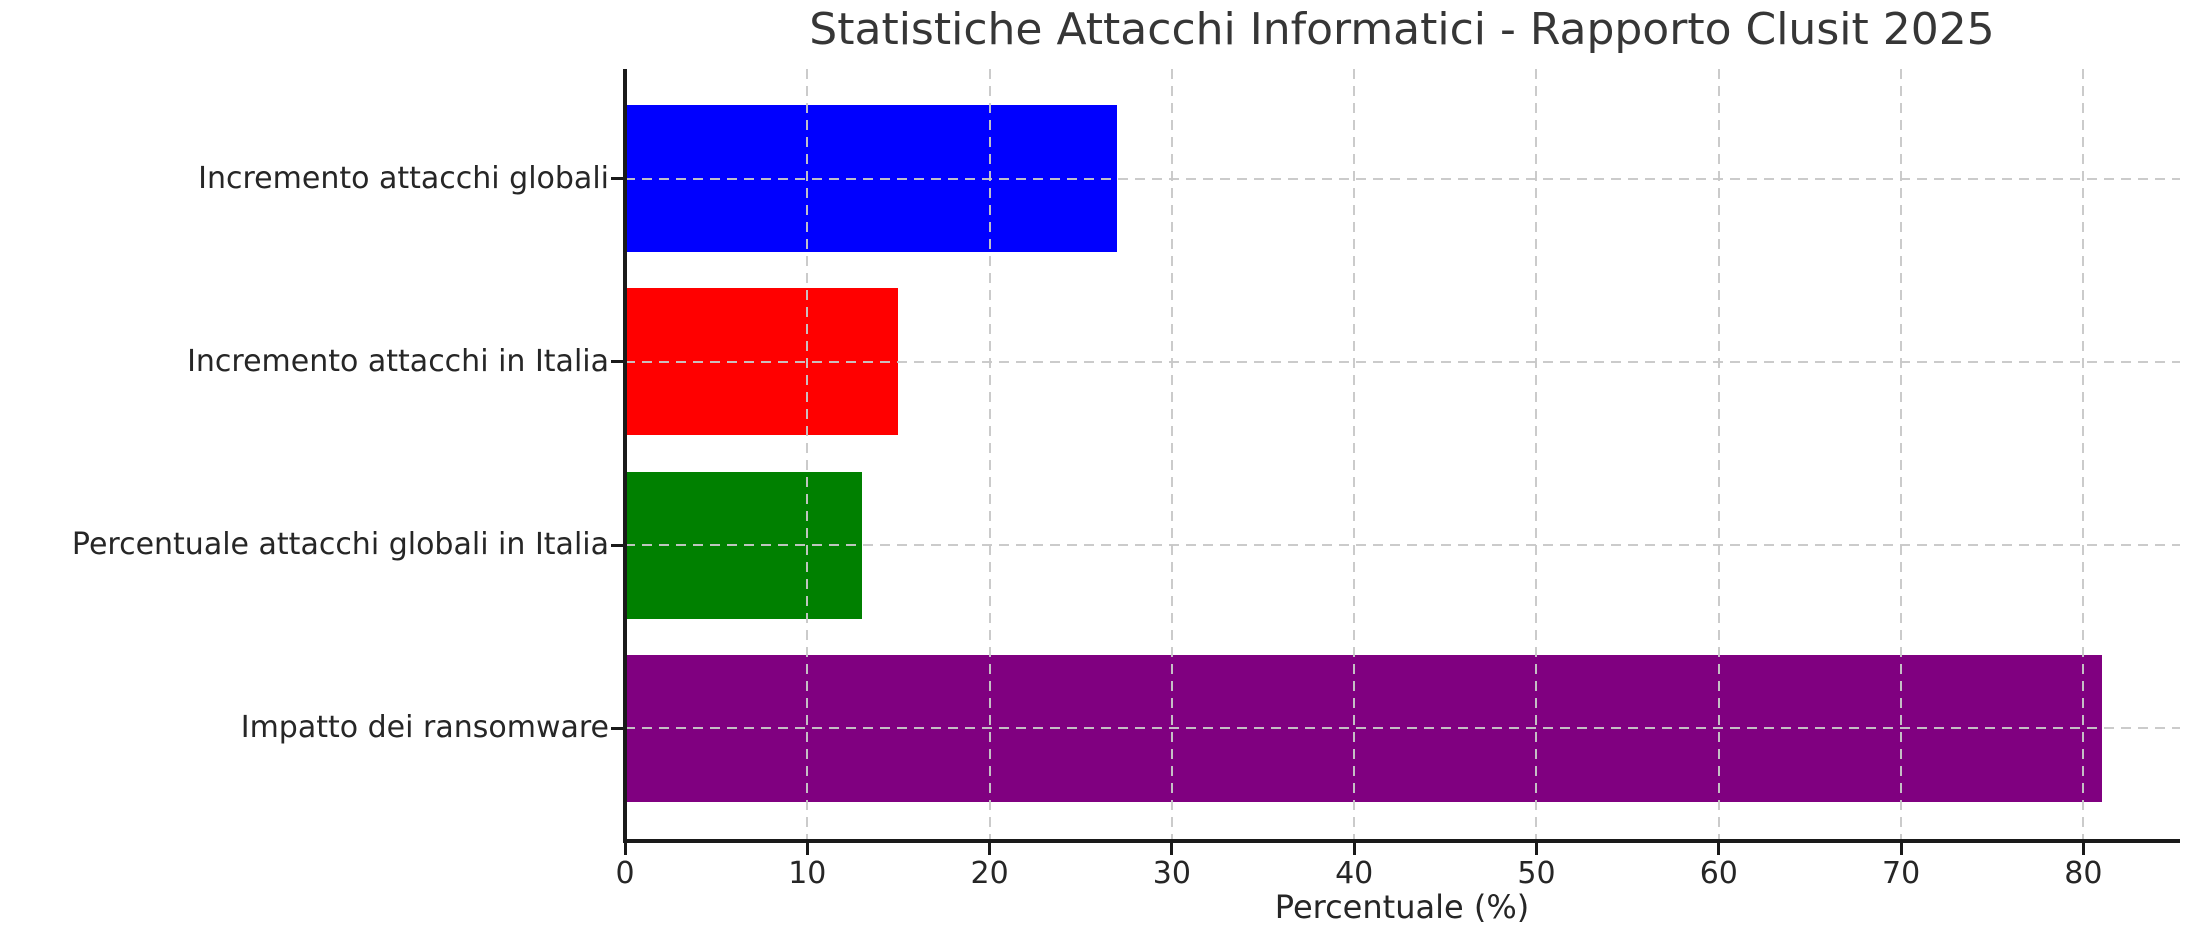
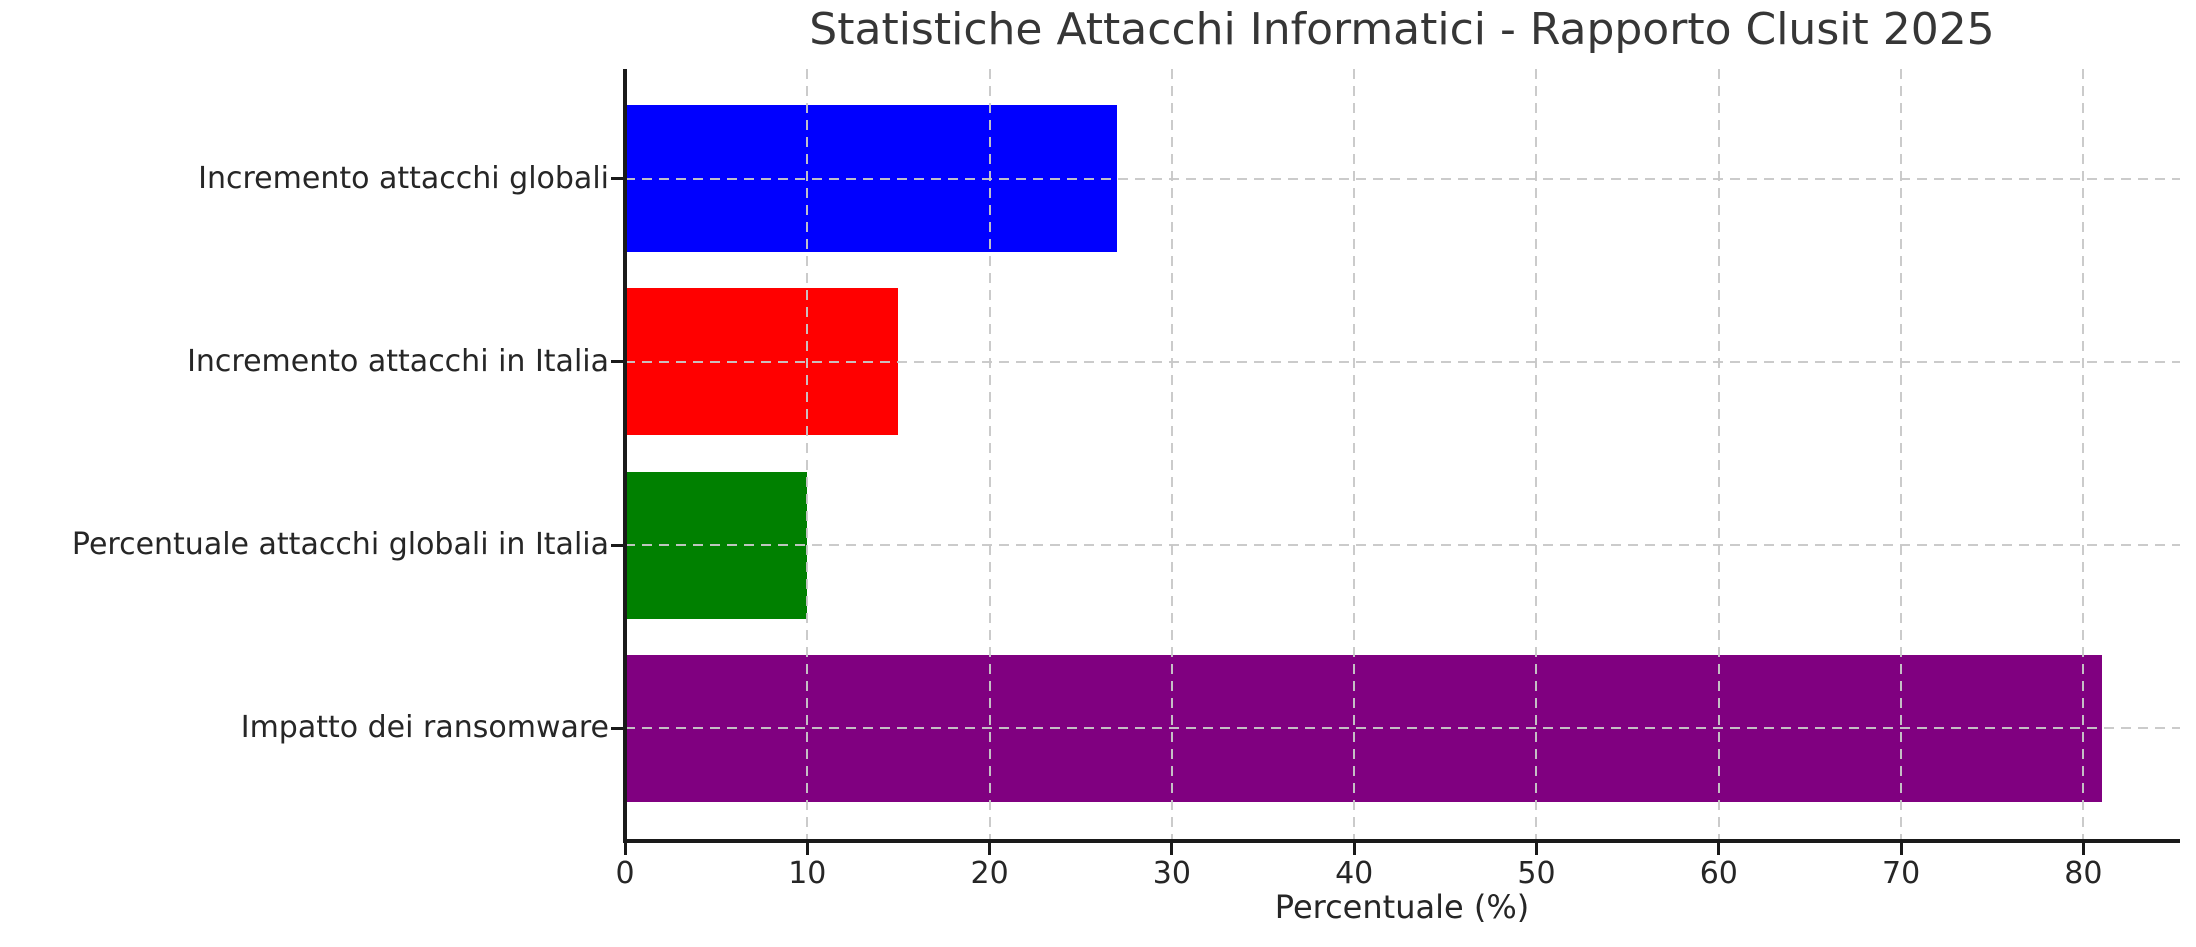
Percentuale attacchi globali in Italia: 13 -> 10
